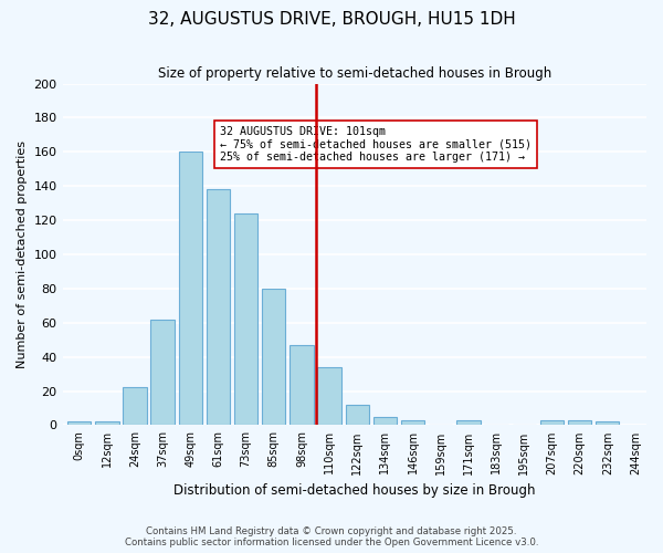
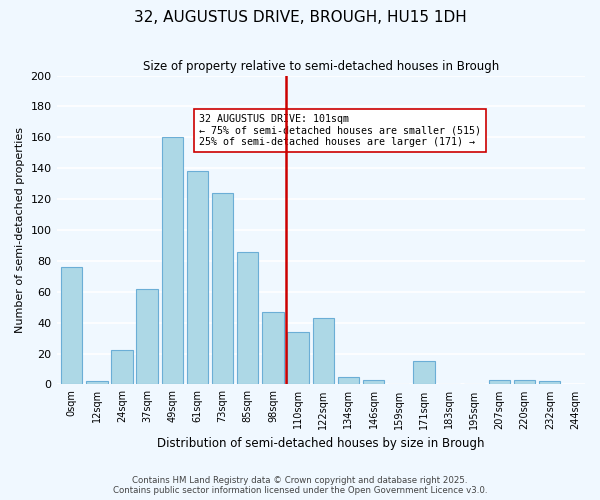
0sqm: 2 -> 76
85sqm: 80 -> 86
122sqm: 12 -> 43
171sqm: 3 -> 15
